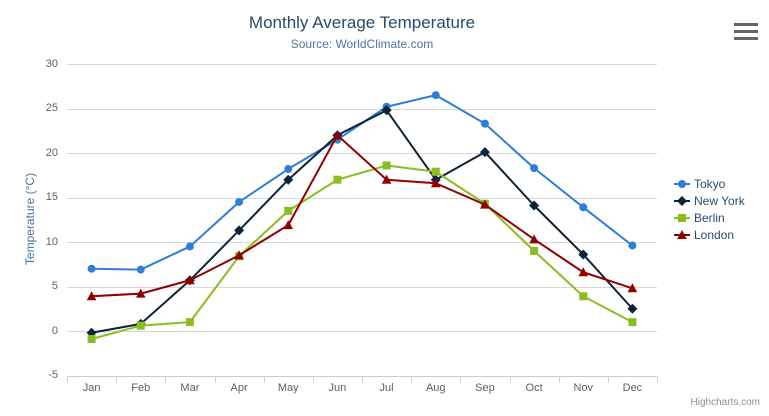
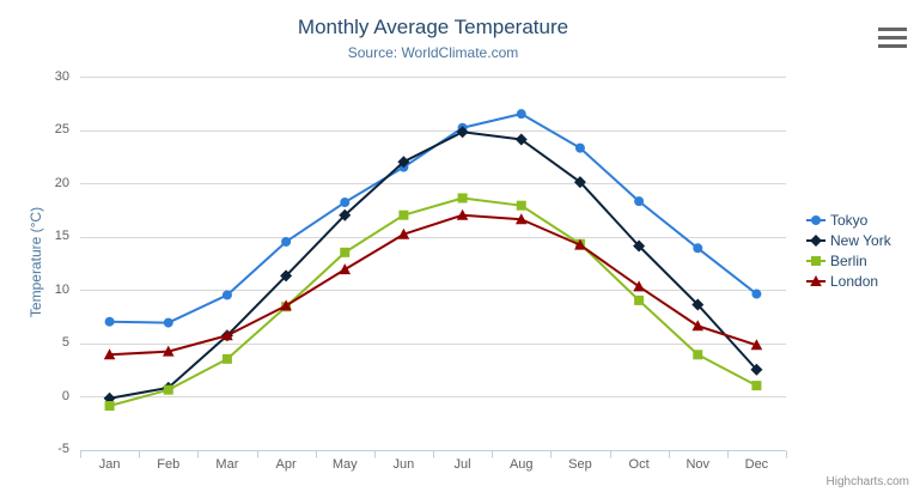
Berlin/Mar: 1 -> 4
London/Jun: 22 -> 15
New York/Aug: 17 -> 24
